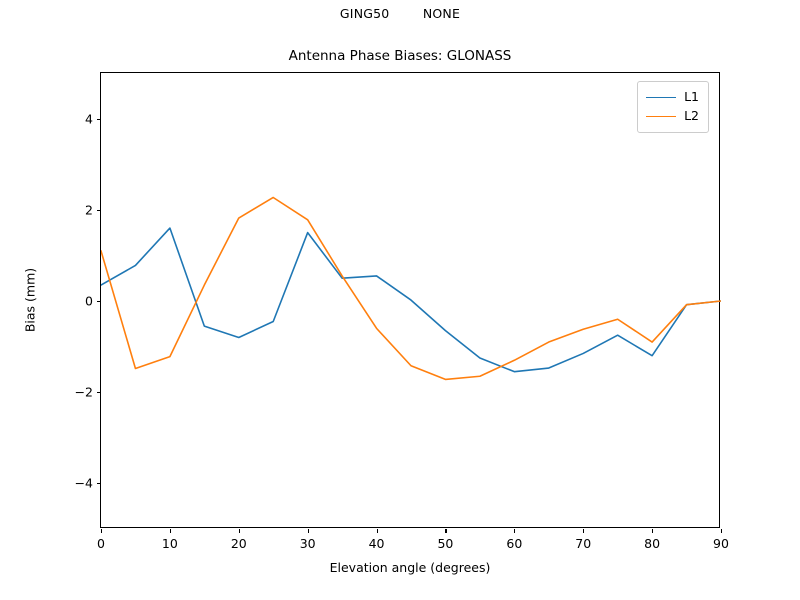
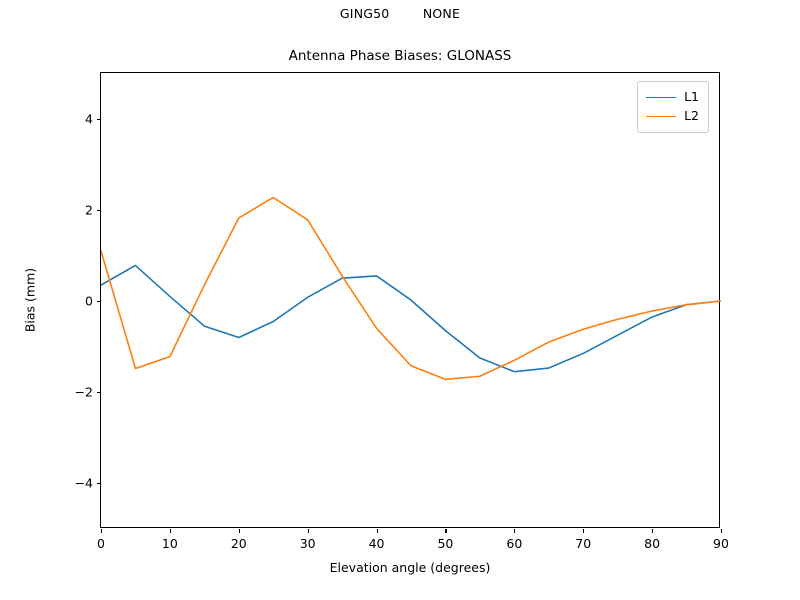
L1/10: 1.6 -> 0.1
L1/30: 1.5 -> 0.1
L1/80: -1.2 -> -0.3
L2/80: -0.9 -> -0.2
